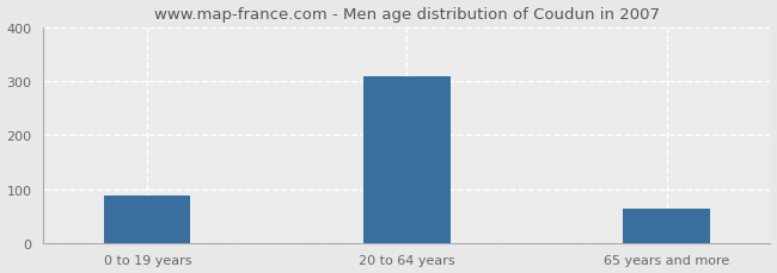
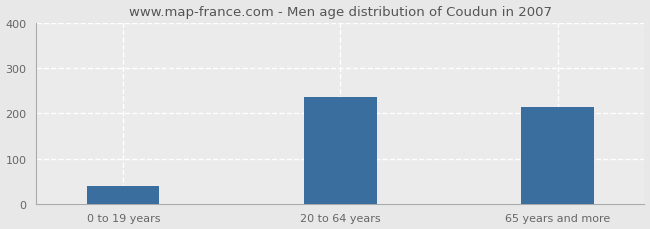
0 to 19 years: 88 -> 40
20 to 64 years: 308 -> 235
65 years and more: 63 -> 215
